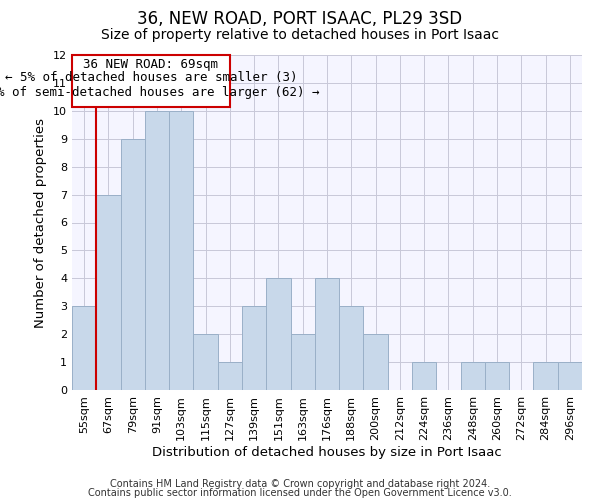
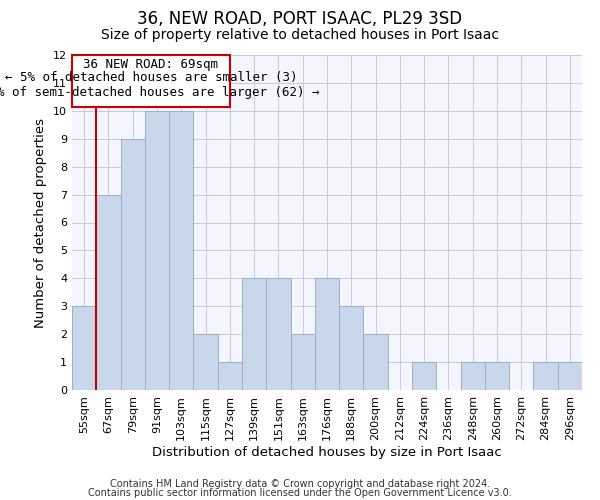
139sqm: 3 -> 4
